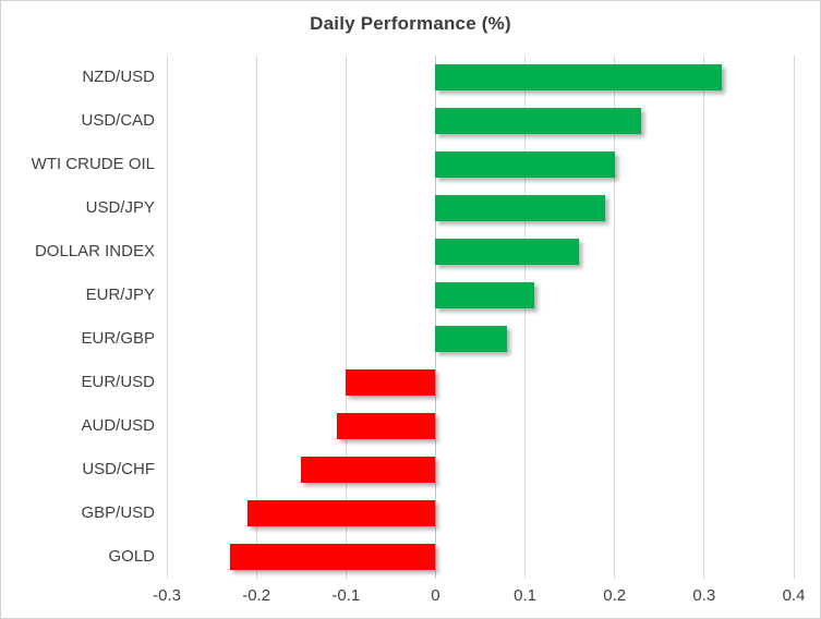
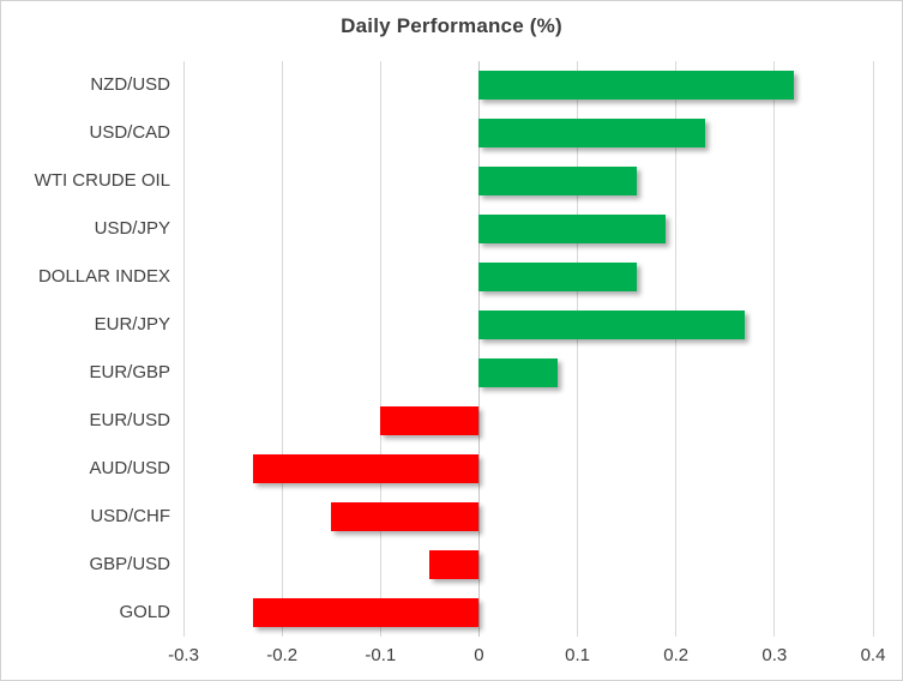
WTI CRUDE OIL: 0.20 -> 0.16
EUR/JPY: 0.11 -> 0.27
AUD/USD: -0.11 -> -0.23
GBP/USD: -0.21 -> -0.05
